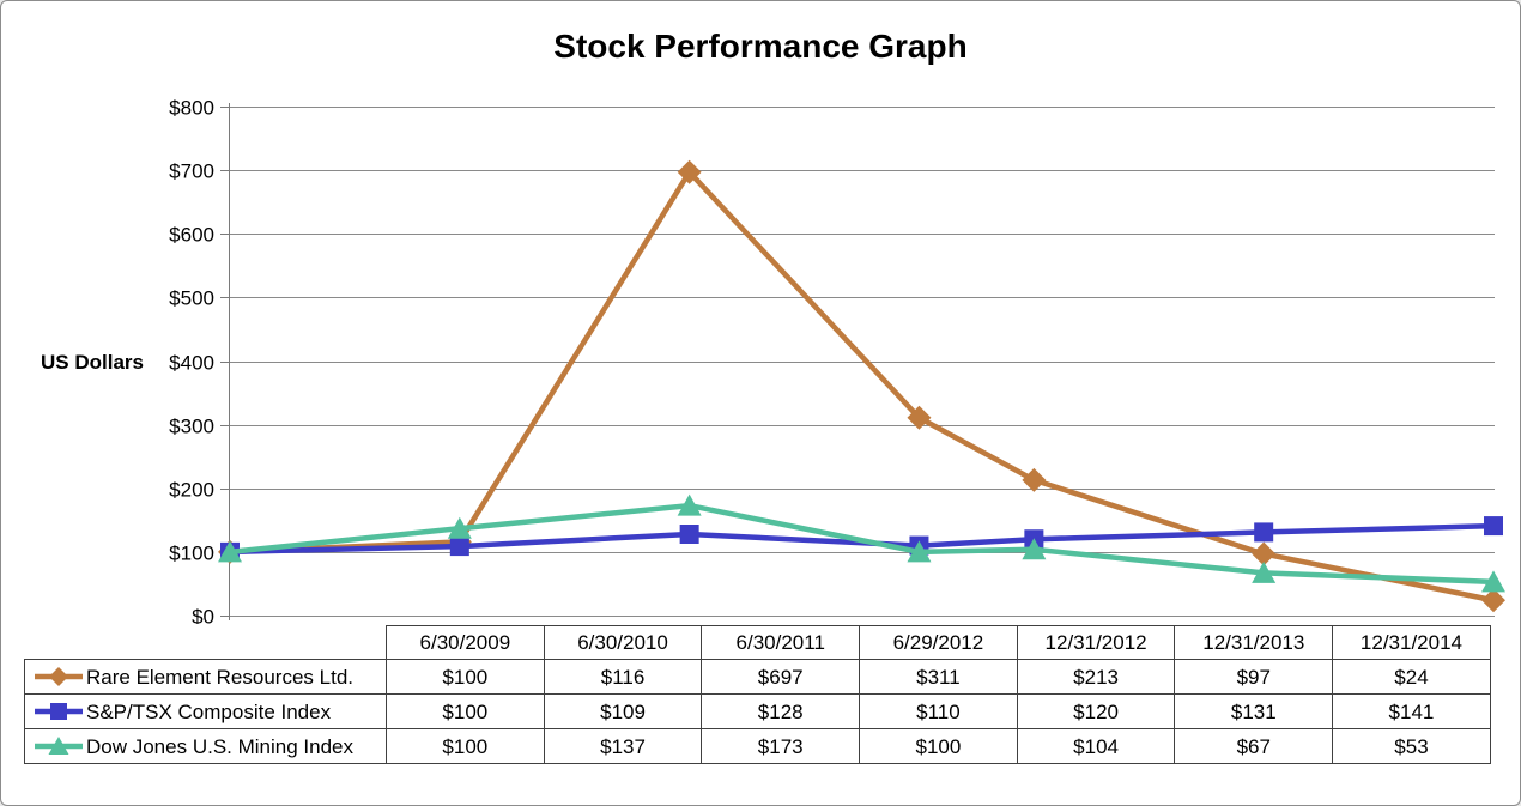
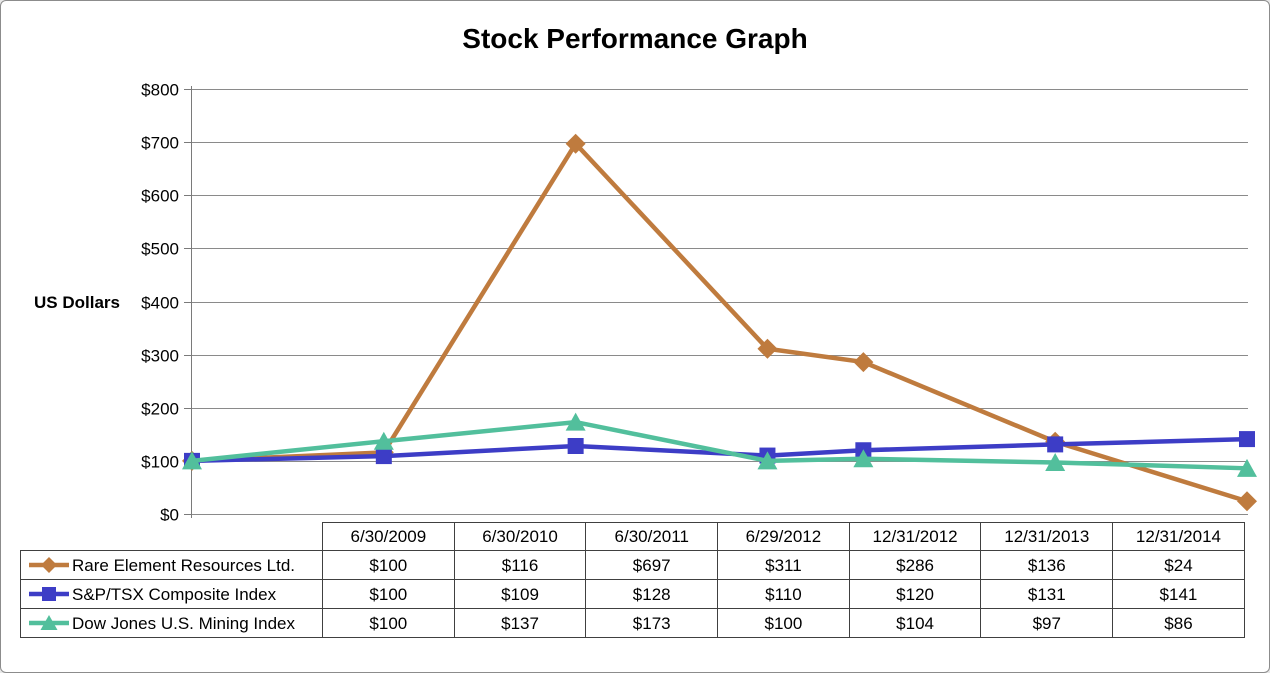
Rare Element Resources Ltd./12/31/2012: $213 -> $286
Rare Element Resources Ltd./12/31/2013: $97 -> $136
Dow Jones U.S. Mining Index/12/31/2013: $67 -> $97
Dow Jones U.S. Mining Index/12/31/2014: $53 -> $86
